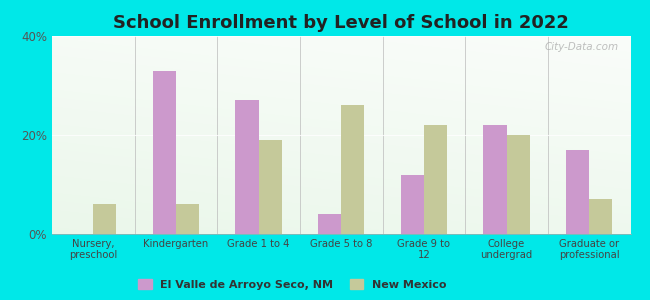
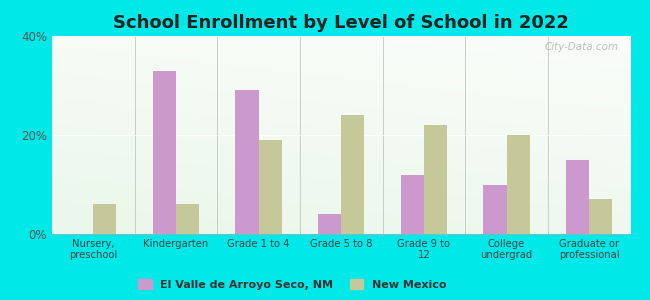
El Valle de Arroyo Seco, NM/Grade 1 to 4: 27% -> 29%
New Mexico/Grade 5 to 8: 26% -> 24%
El Valle de Arroyo Seco, NM/College undergrad: 22% -> 10%
El Valle de Arroyo Seco, NM/Graduate or professional: 17% -> 15%
